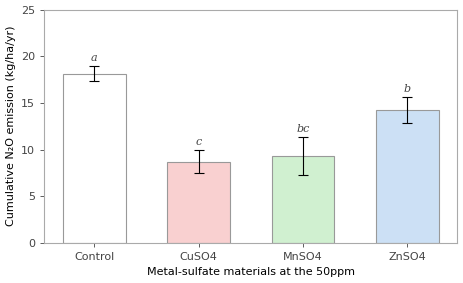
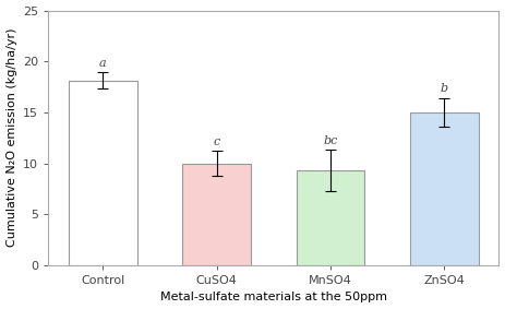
CuSO4: 8.7 -> 10.0
ZnSO4: 14.2 -> 15.0
